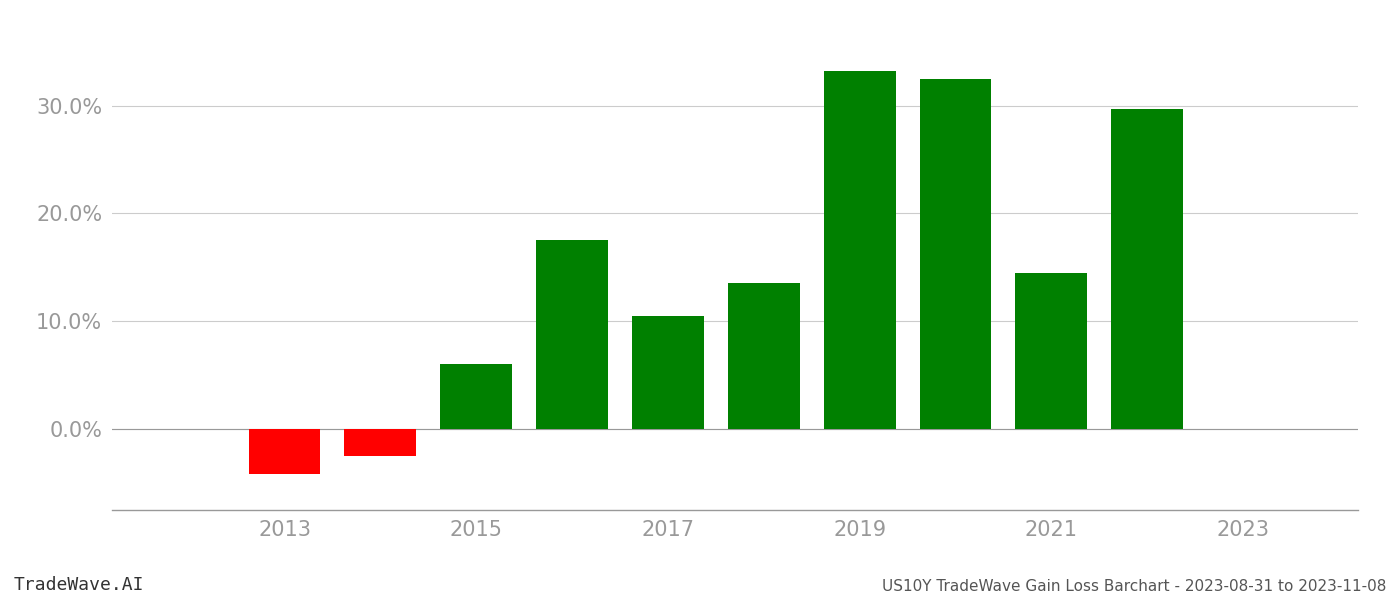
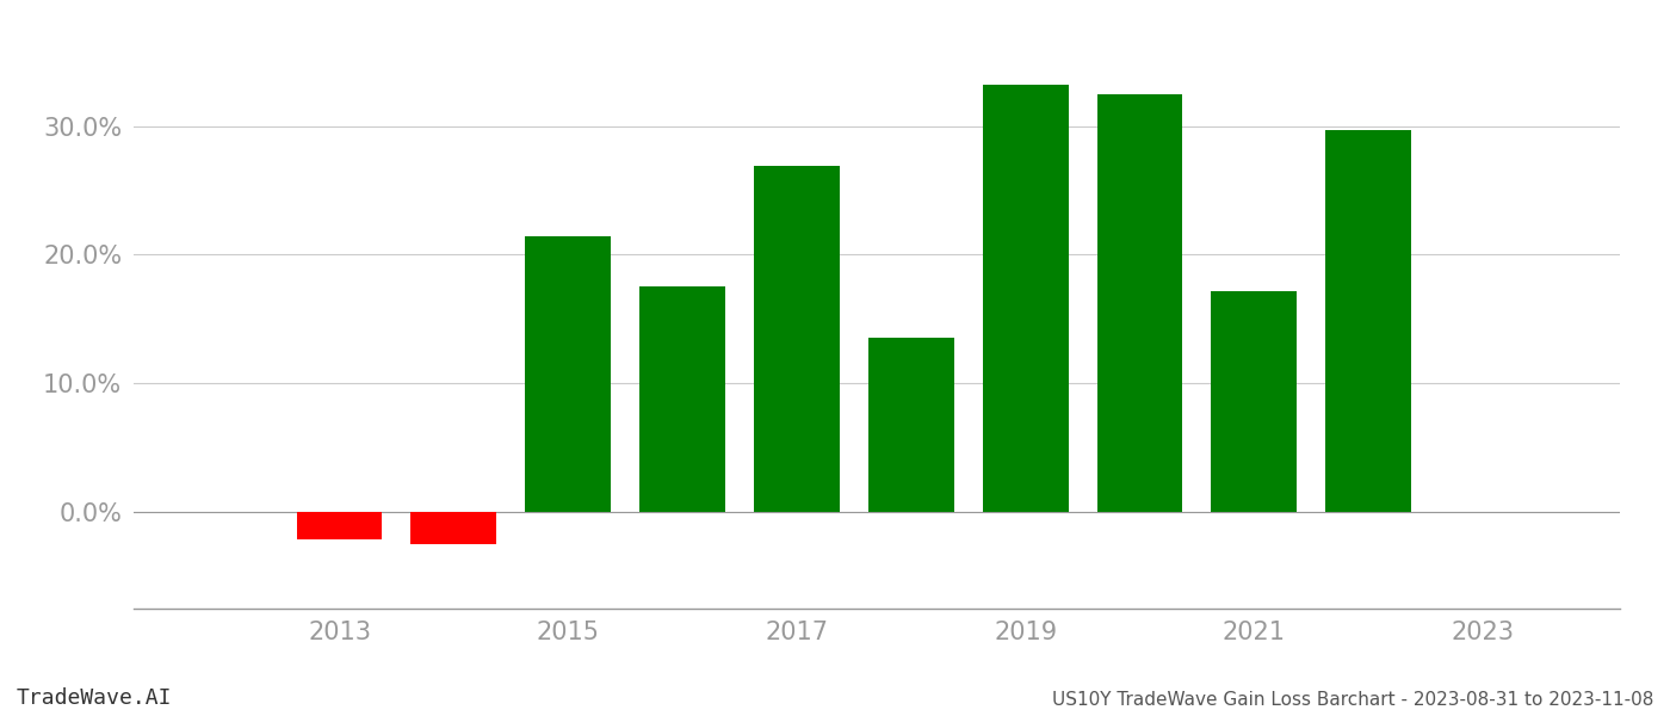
2013: -4.2% -> -2.1%
2015: 6.0% -> 21.4%
2017: 10.5% -> 26.9%
2021: 14.5% -> 17.2%
